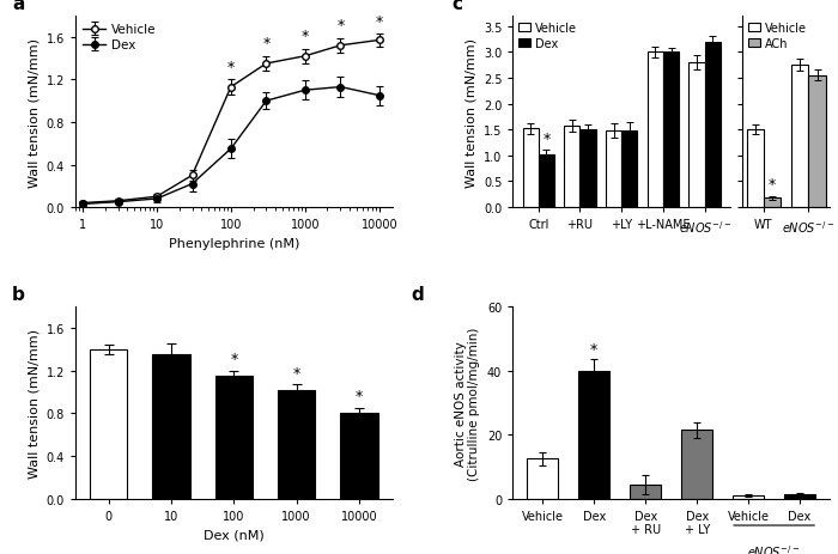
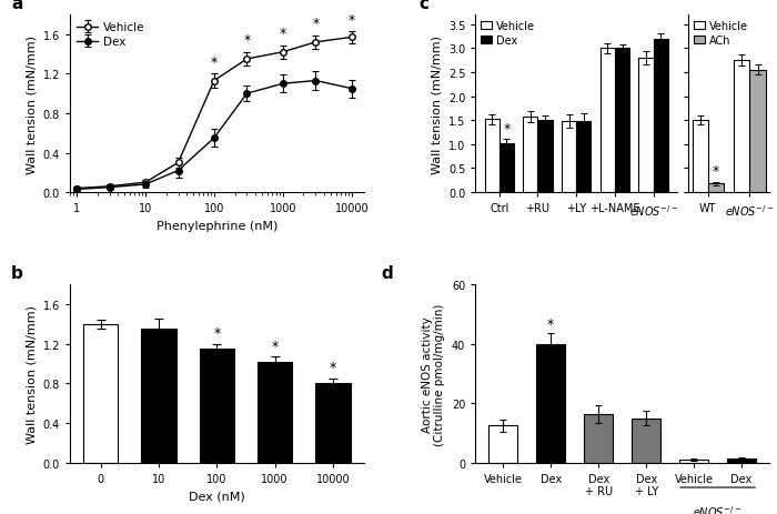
Dex + RU: 4.5 -> 16.5
Dex + LY: 21.5 -> 15.0
